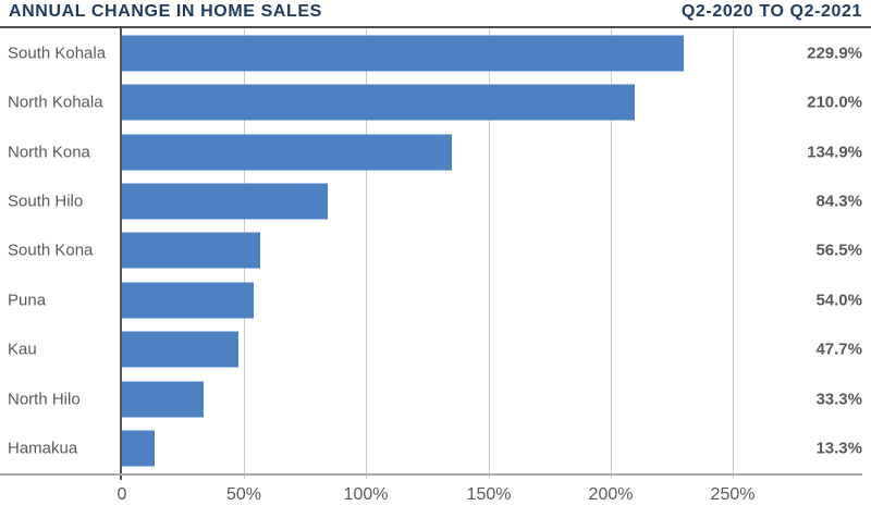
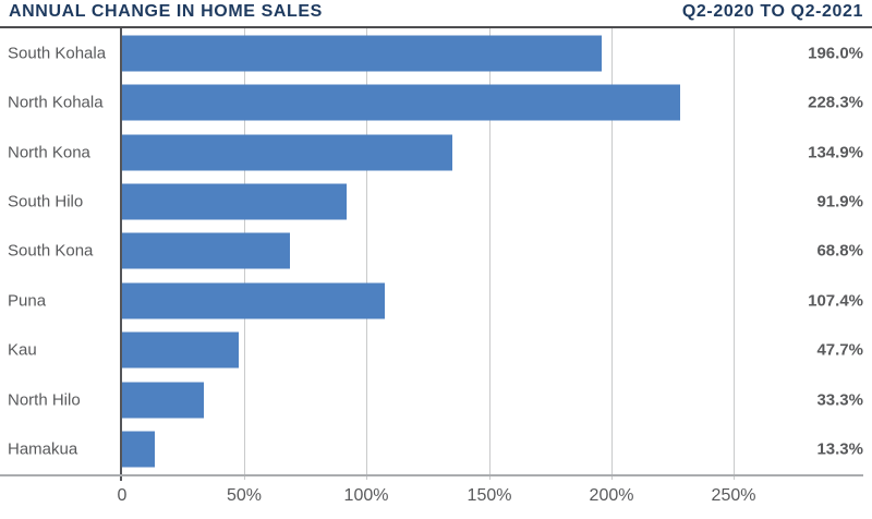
South Kohala: 229.9% -> 196.0%
North Kohala: 210.0% -> 228.3%
South Hilo: 84.3% -> 91.9%
South Kona: 56.5% -> 68.8%
Puna: 54.0% -> 107.4%
